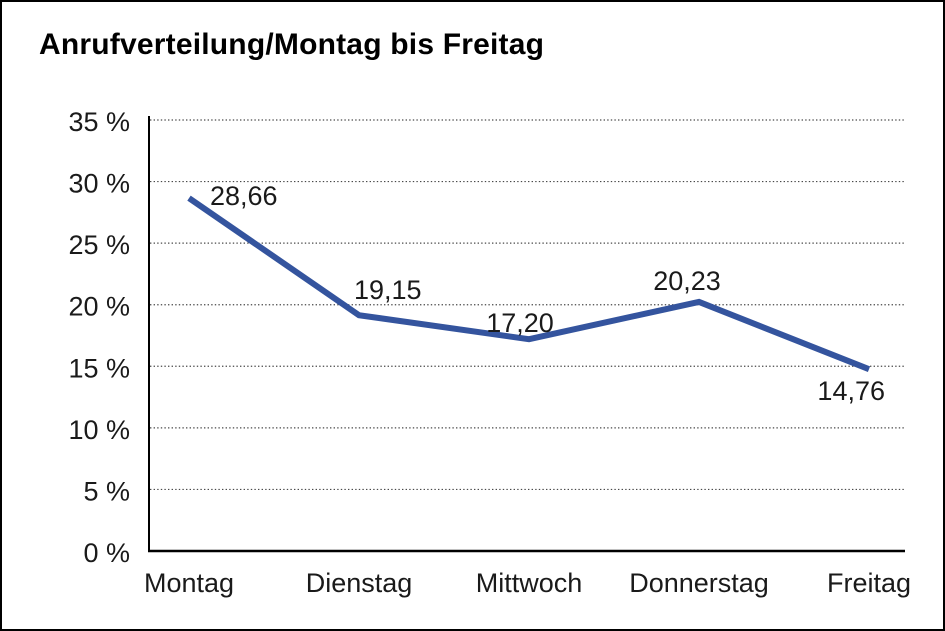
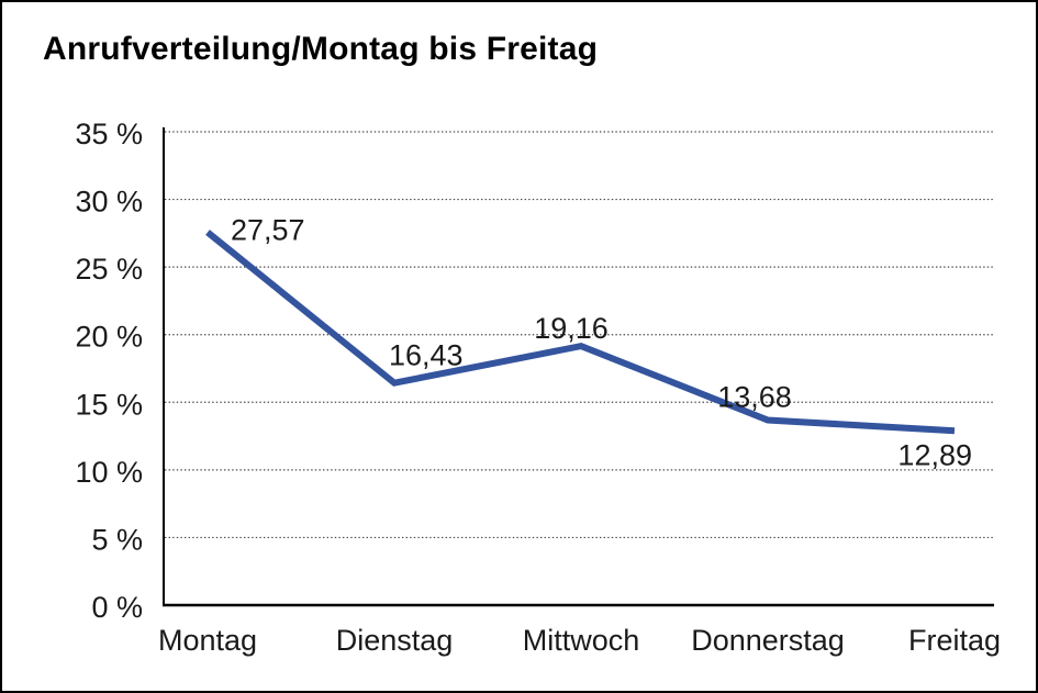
Montag: 28,66 -> 27,57
Dienstag: 19,15 -> 16,43
Mittwoch: 17,20 -> 19,16
Donnerstag: 20,23 -> 13,68
Freitag: 14,76 -> 12,89
